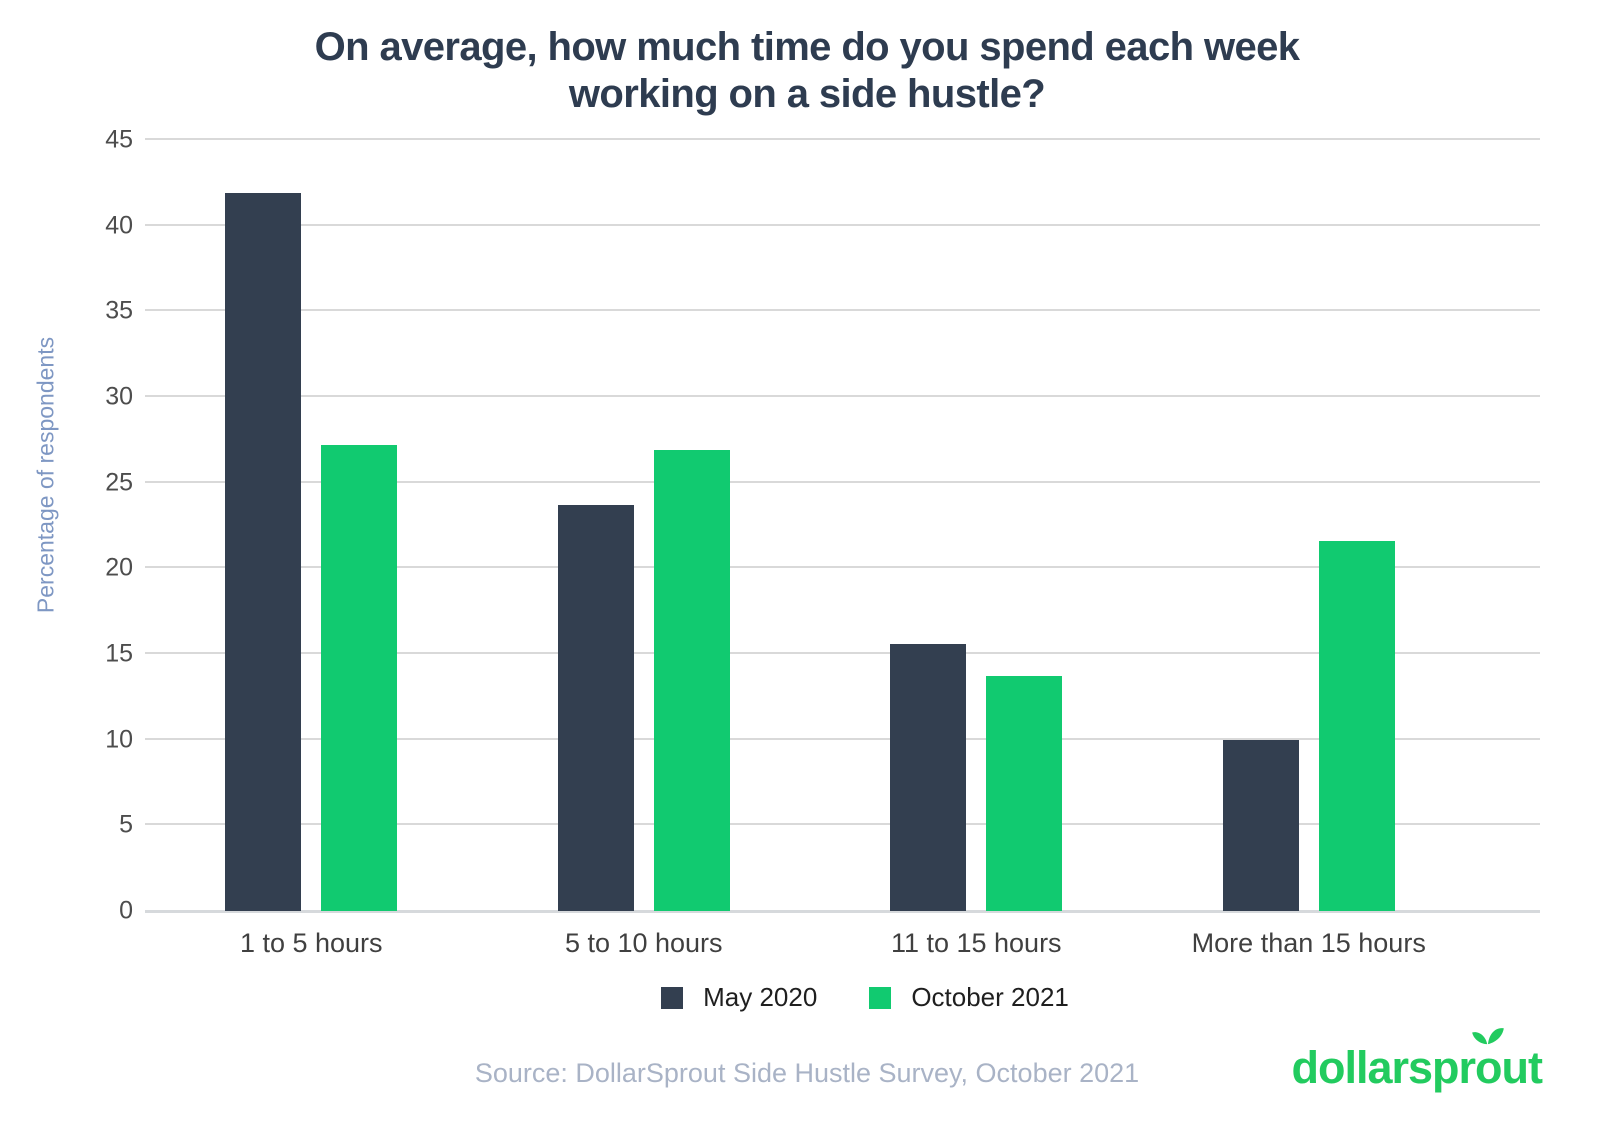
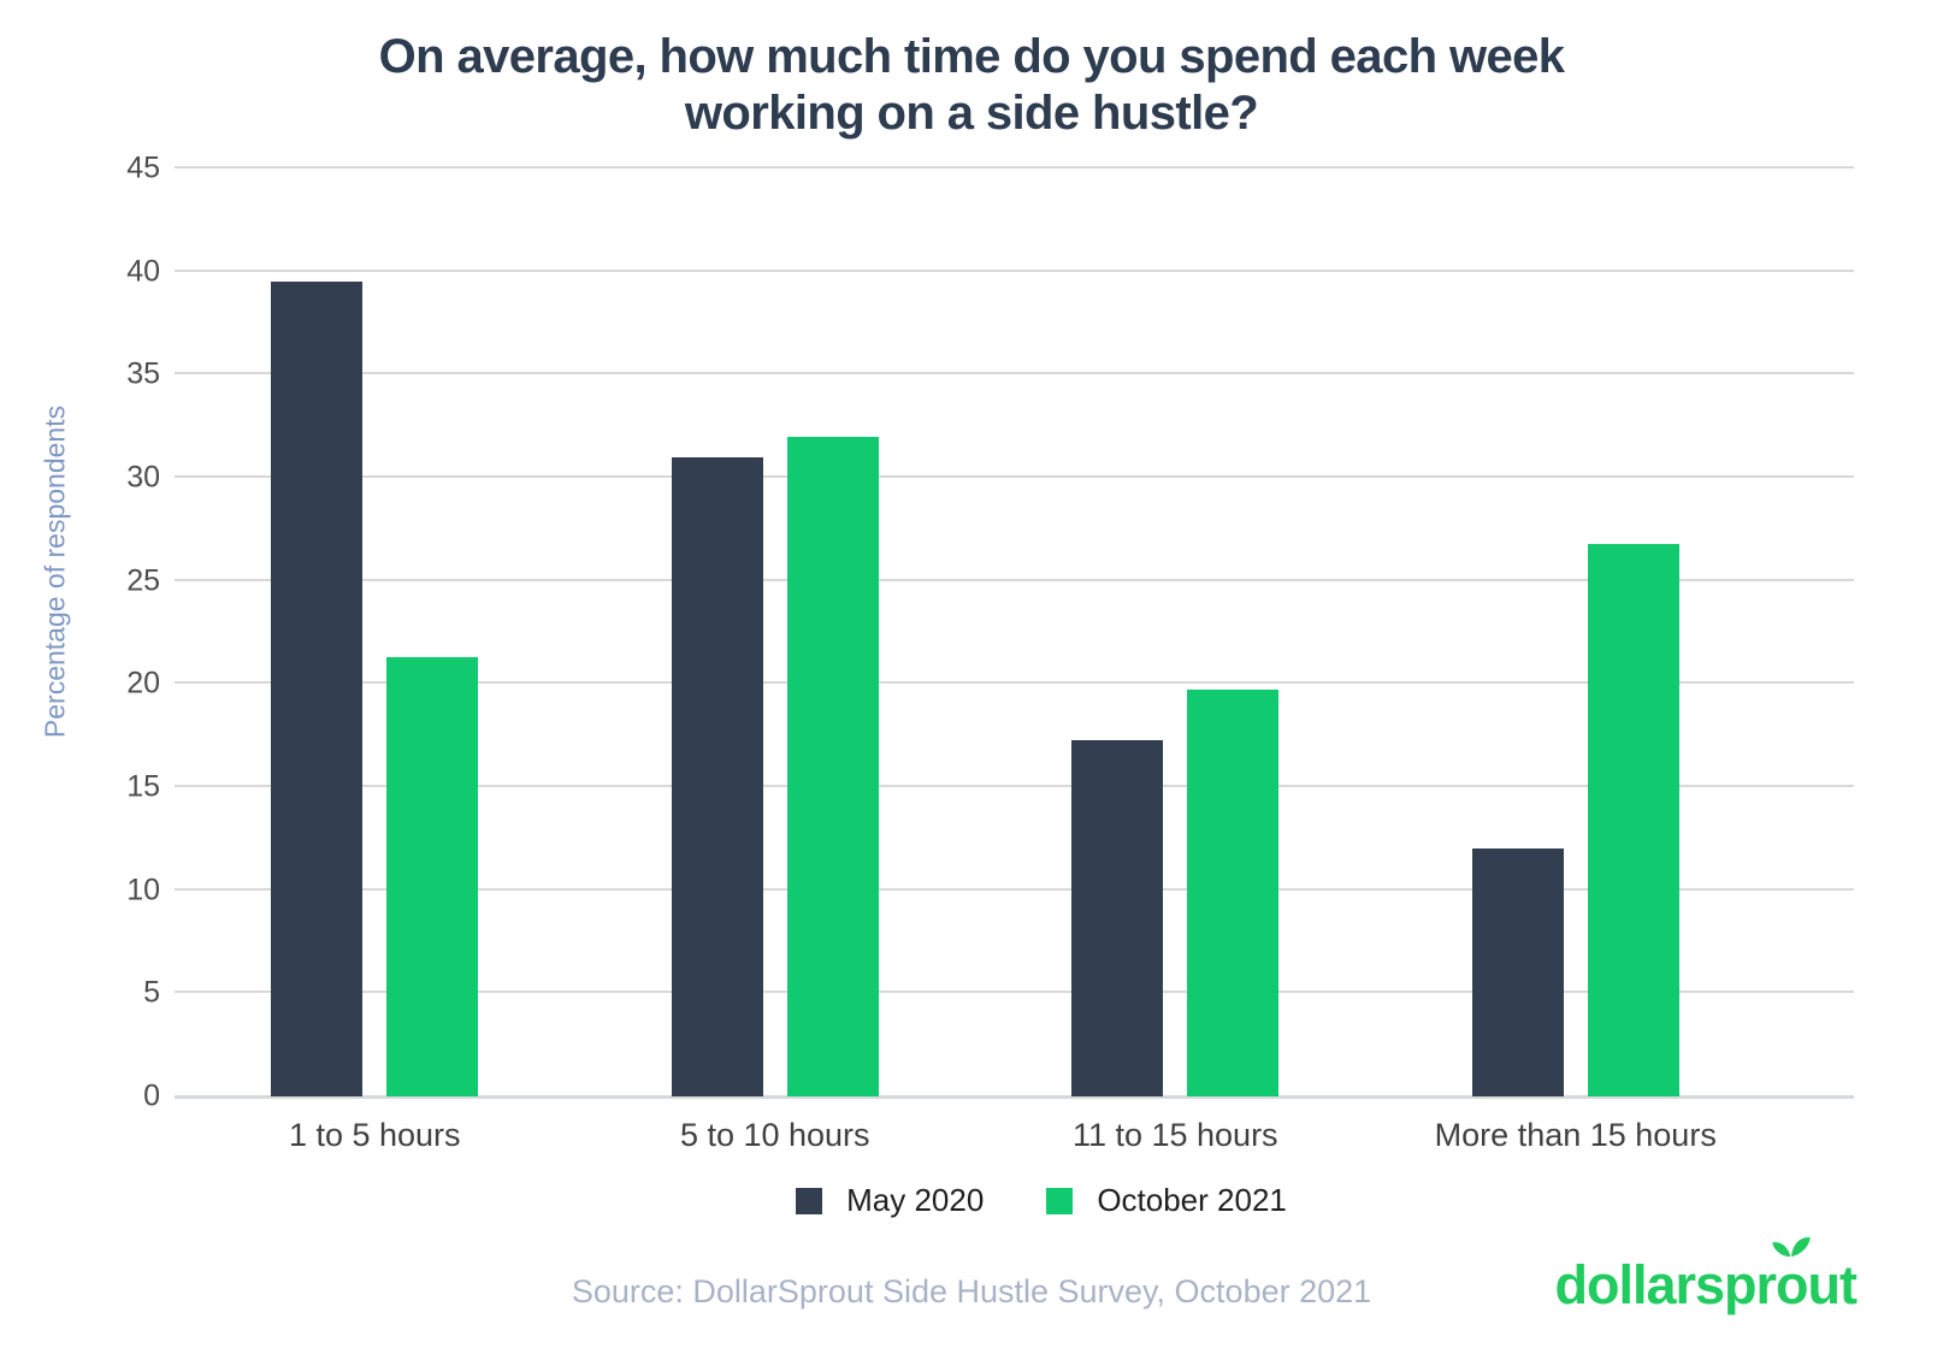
May 2020/1 to 5 hours: 41.9 -> 39.5
October 2021/1 to 5 hours: 27.2 -> 21.3
May 2020/5 to 10 hours: 23.7 -> 31.0
October 2021/5 to 10 hours: 26.9 -> 32.0
May 2020/11 to 15 hours: 15.6 -> 17.3
October 2021/11 to 15 hours: 13.7 -> 19.7
May 2020/More than 15 hours: 10.0 -> 12.0
October 2021/More than 15 hours: 21.6 -> 26.8
